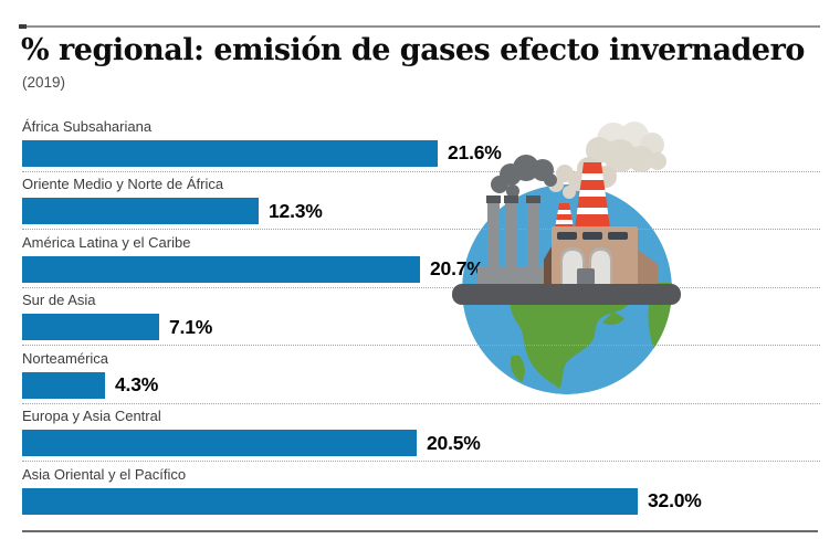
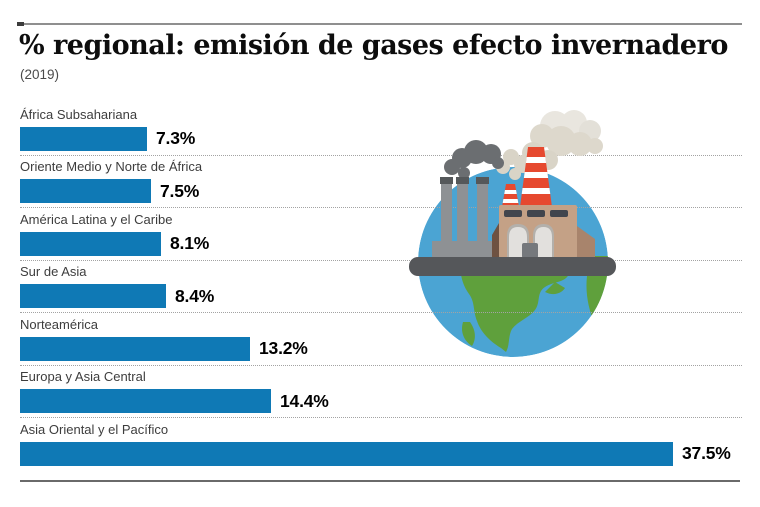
África Subsahariana: 21.6% -> 7.3%
Oriente Medio y Norte de África: 12.3% -> 7.5%
América Latina y el Caribe: 20.7% -> 8.1%
Sur de Asia: 7.1% -> 8.4%
Norteamérica: 4.3% -> 13.2%
Europa y Asia Central: 20.5% -> 14.4%
Asia Oriental y el Pacífico: 32.0% -> 37.5%
